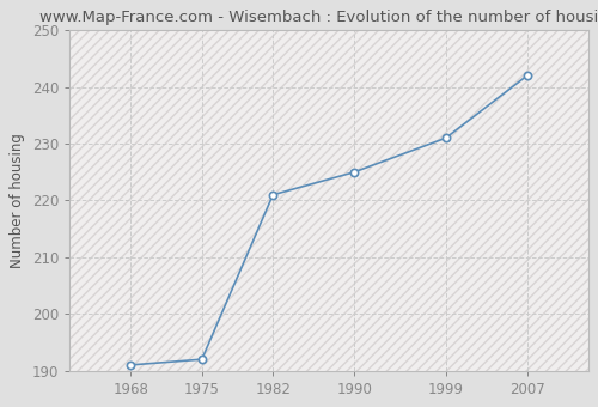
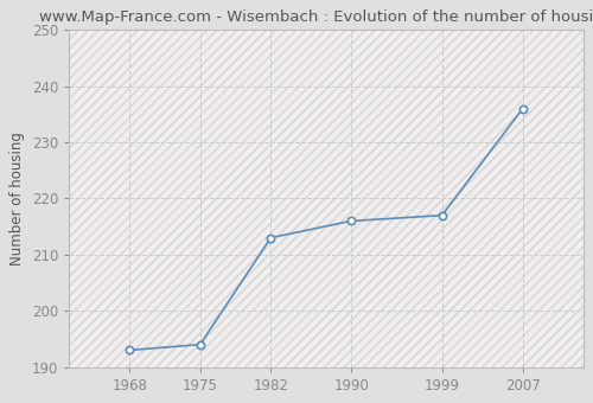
1968: 191 -> 193
1975: 192 -> 194
1982: 221 -> 213
1990: 225 -> 216
1999: 231 -> 217
2007: 242 -> 236
